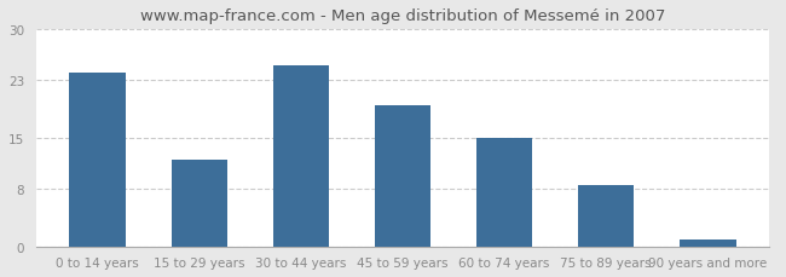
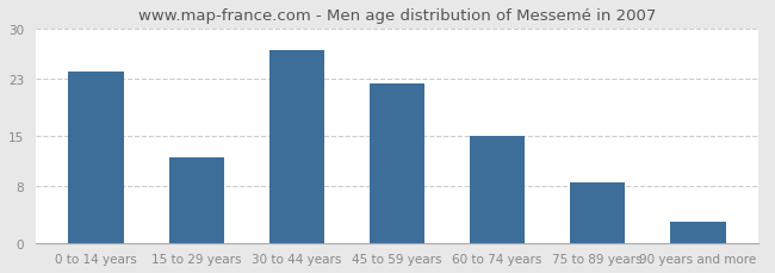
30 to 44 years: 25.0 -> 27.0
45 to 59 years: 19.5 -> 22.4
90 years and more: 1.0 -> 3.0
